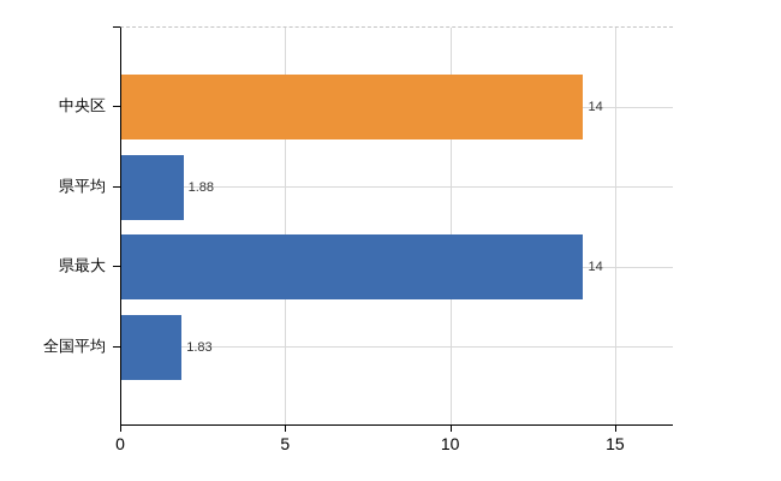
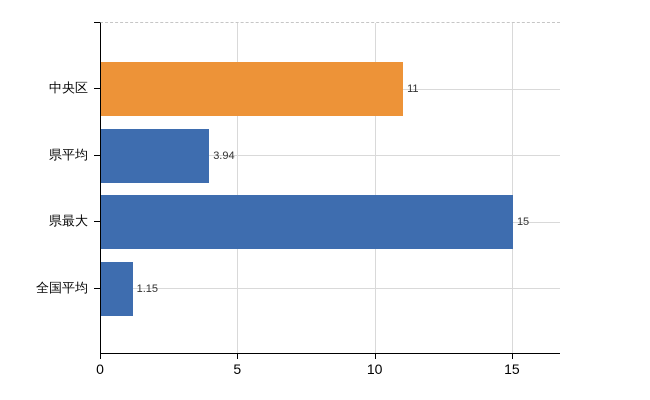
中央区: 14 -> 11
県平均: 1.88 -> 3.94
県最大: 14 -> 15
全国平均: 1.83 -> 1.15
